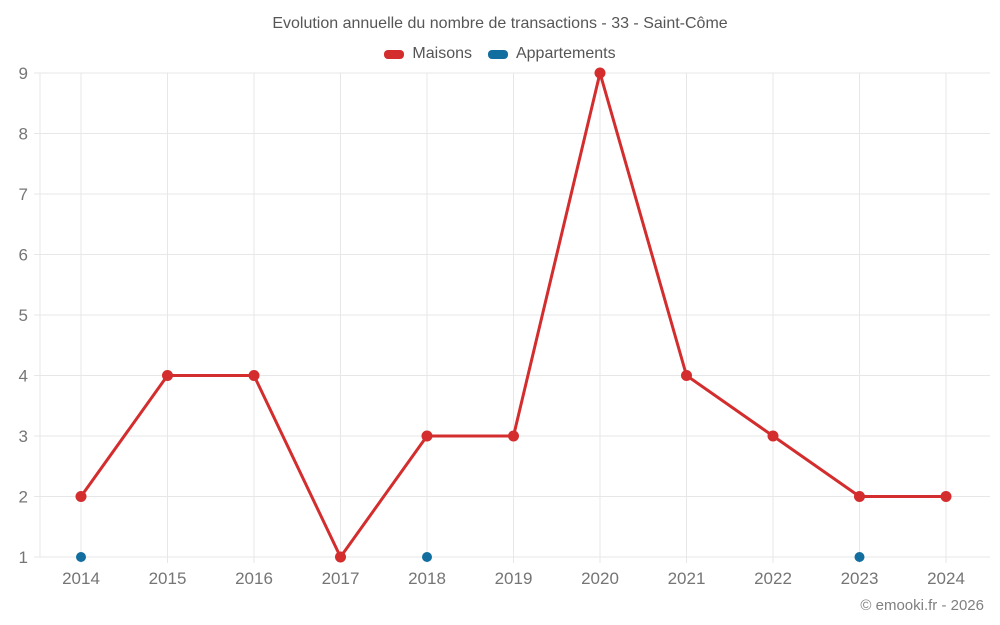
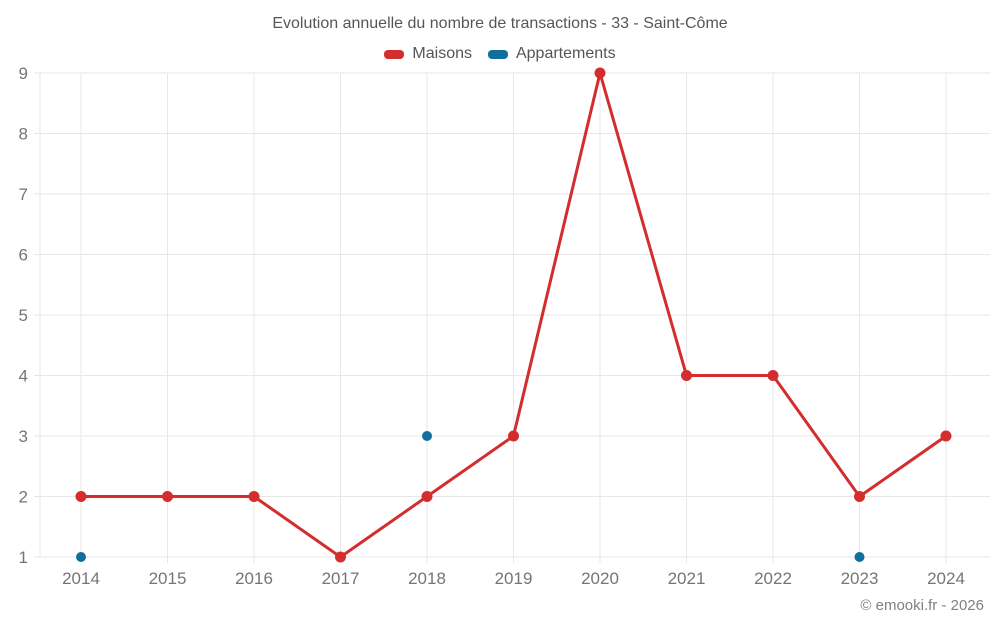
Maisons/2015: 4 -> 2
Maisons/2016: 4 -> 2
Maisons/2018: 3 -> 2
Appartements/2018: 1 -> 3
Maisons/2022: 3 -> 4
Maisons/2024: 2 -> 3
